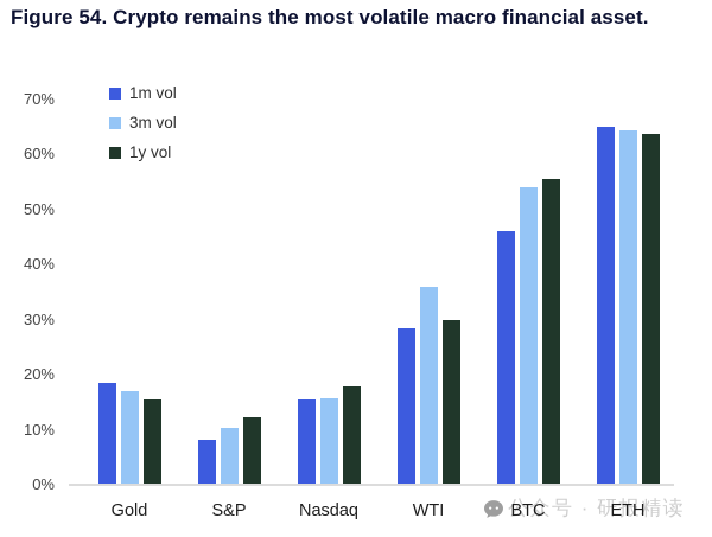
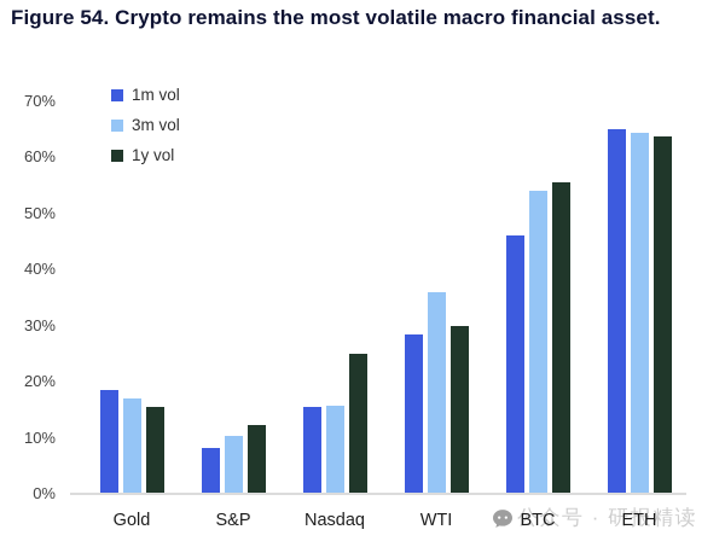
1y vol/Nasdaq: 18% -> 25%
